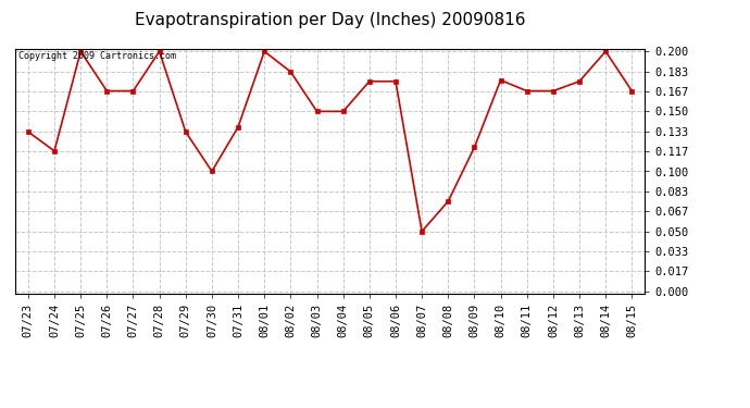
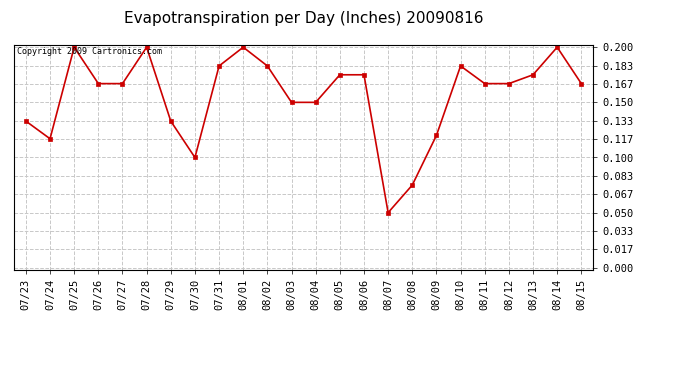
07/31: 0.137 -> 0.183
08/10: 0.176 -> 0.183
